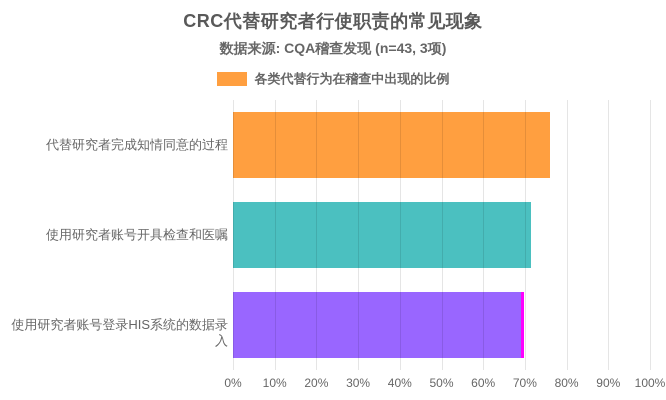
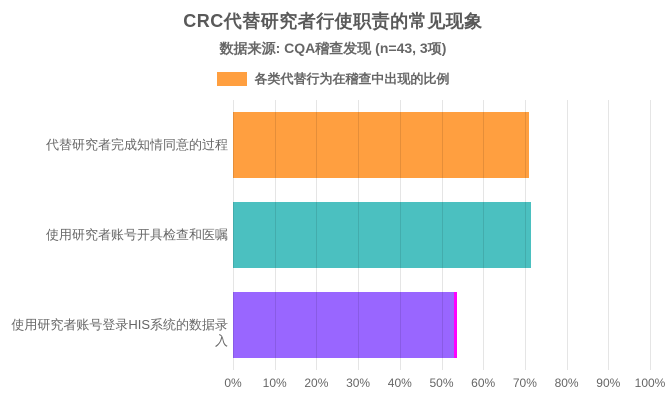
代替研究者完成知情同意的过程: 76% -> 71%
使用研究者账号登录HIS系统的数据录入: 69% -> 53%
